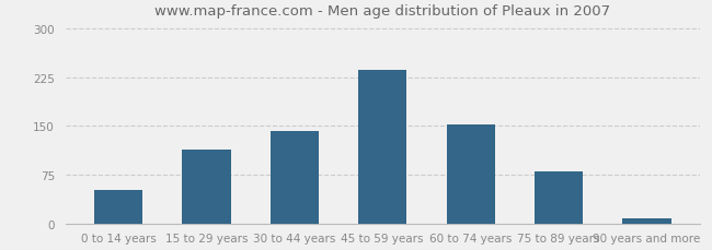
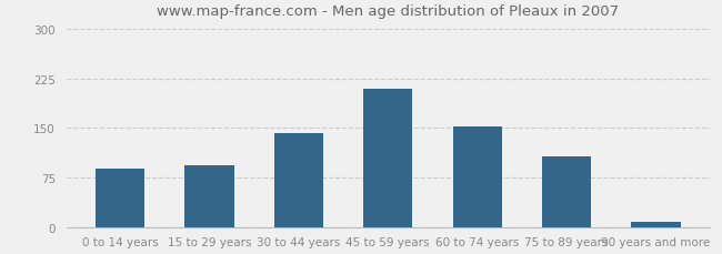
0 to 14 years: 52 -> 88
15 to 29 years: 114 -> 93
45 to 59 years: 236 -> 210
75 to 89 years: 80 -> 108
